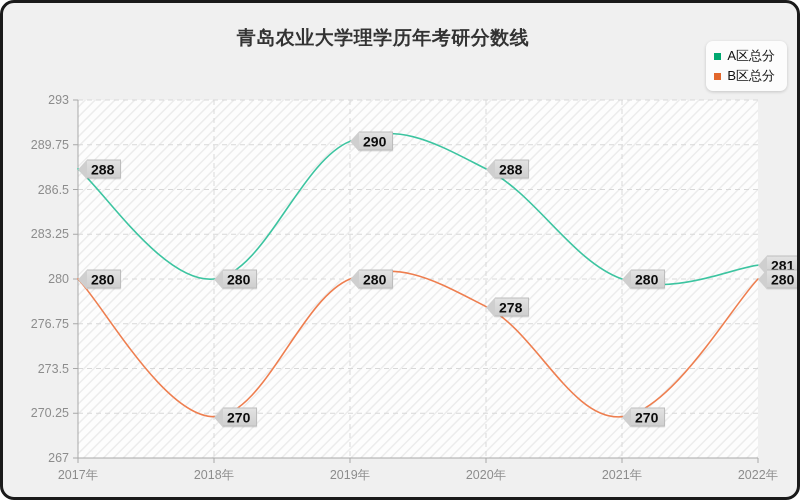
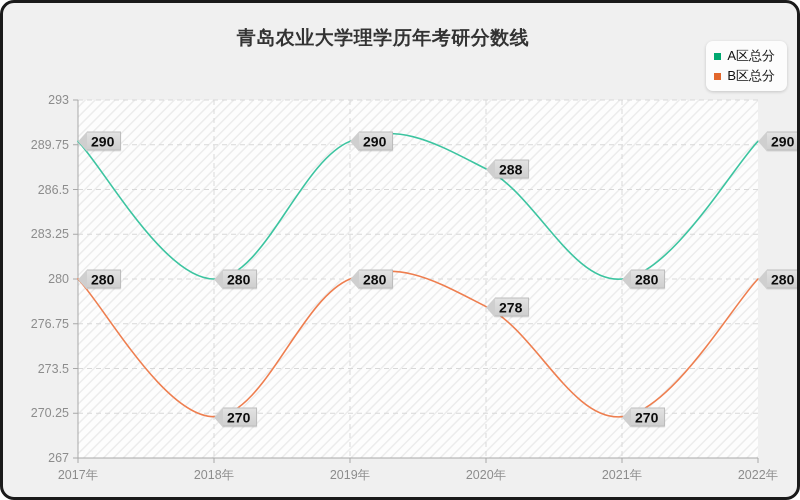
A区总分/2017年: 288 -> 290
A区总分/2022年: 281 -> 290
